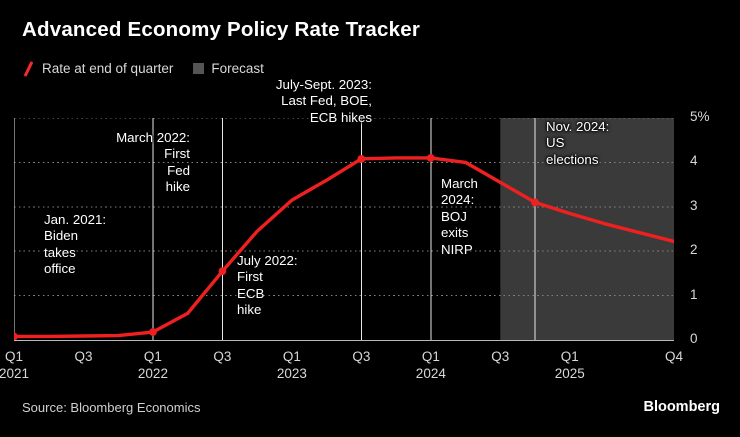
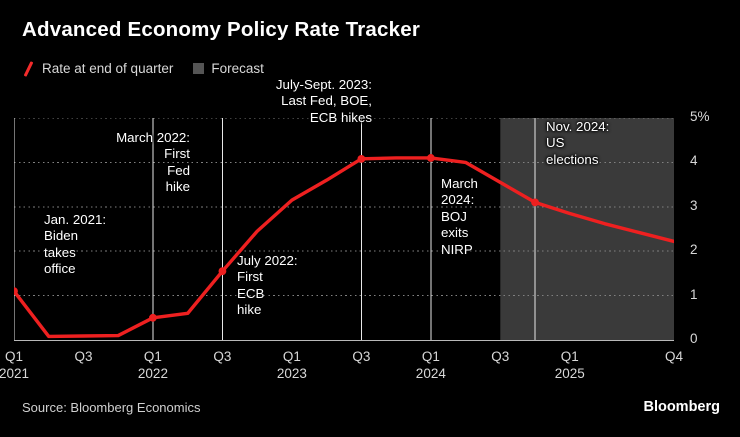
Q1 2021: 0.1% -> 1.1%
Q1 2022: 0.2% -> 0.5%
